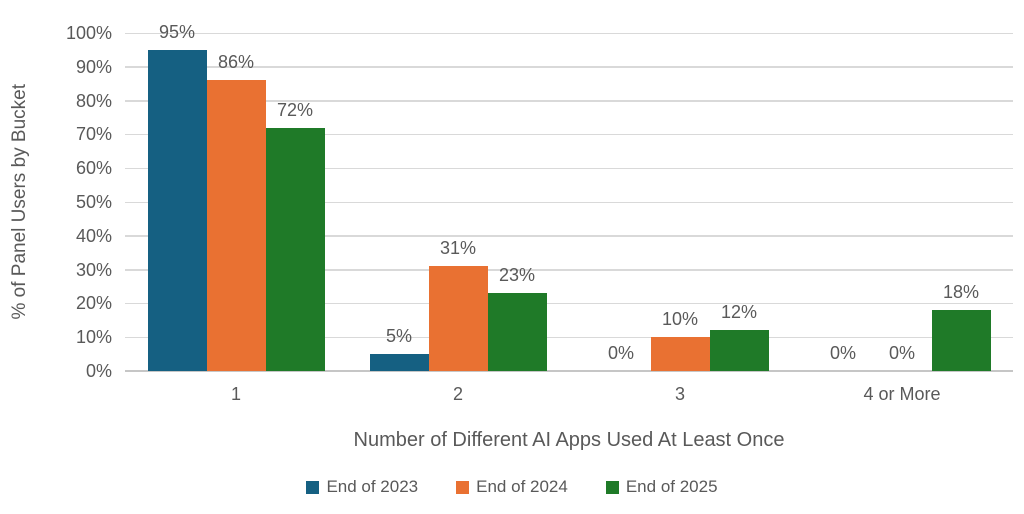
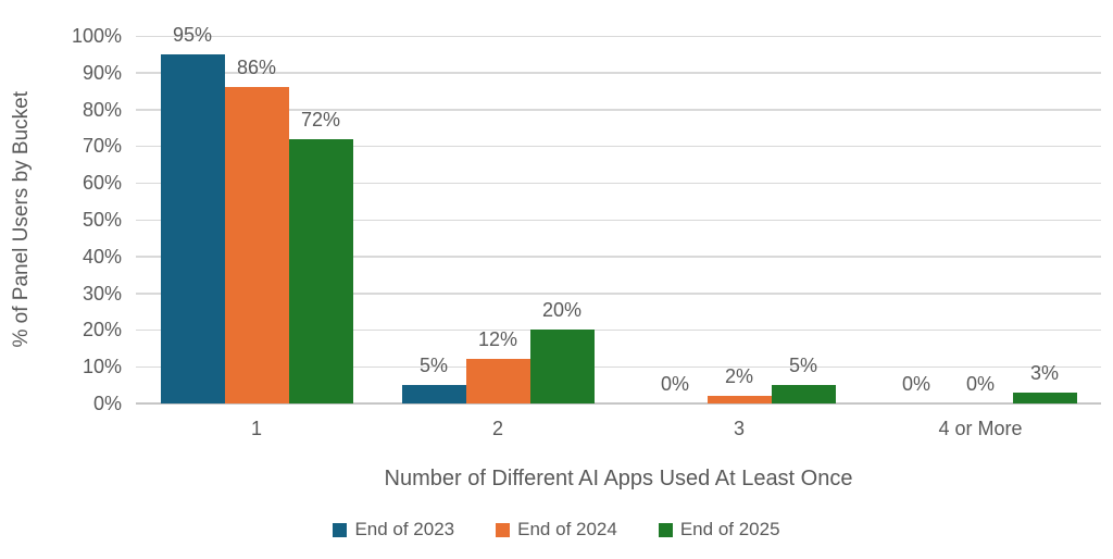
End of 2024/2: 31% -> 12%
End of 2025/2: 23% -> 20%
End of 2024/3: 10% -> 2%
End of 2025/3: 12% -> 5%
End of 2025/4 or More: 18% -> 3%
